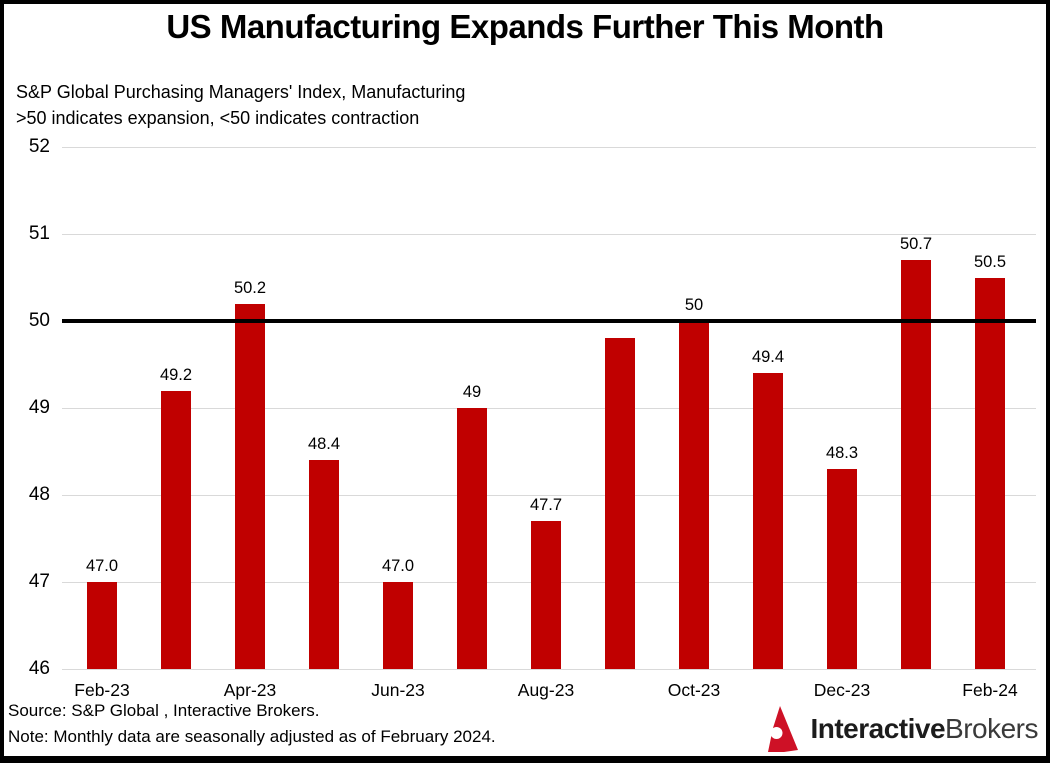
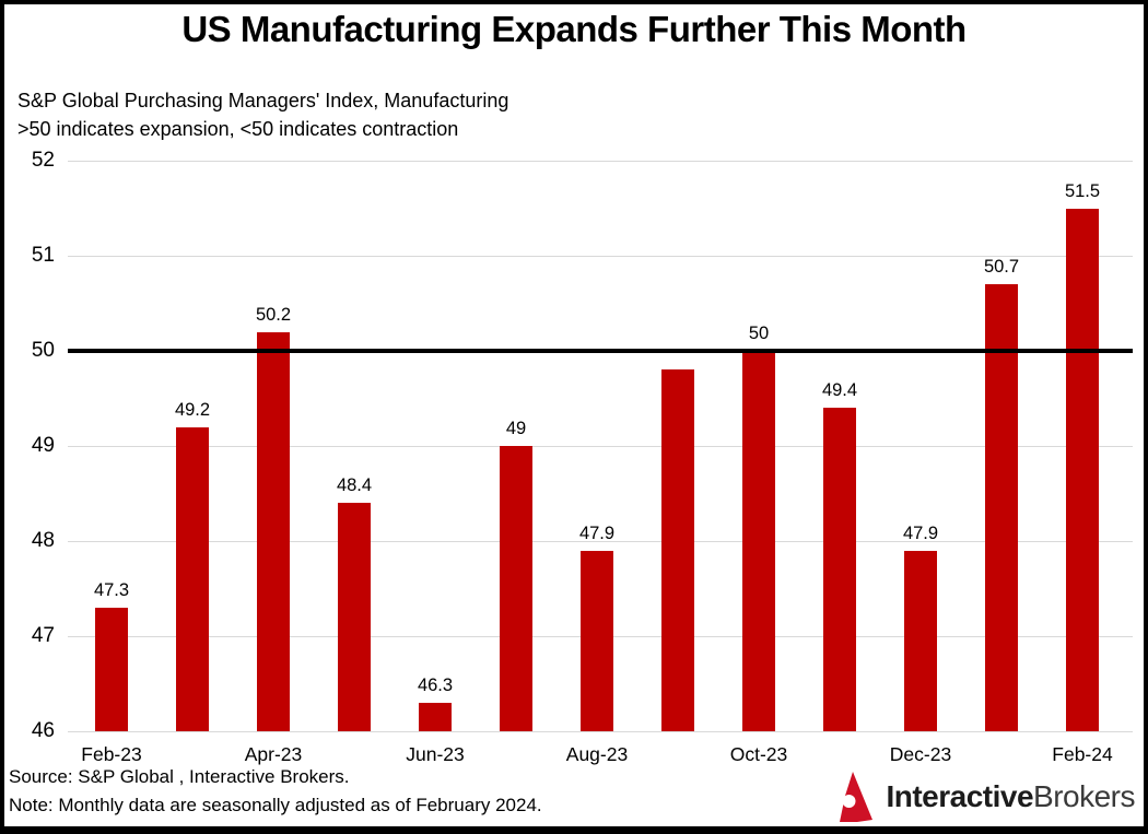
Feb-23: 47.0 -> 47.3
Jun-23: 47.0 -> 46.3
Aug-23: 47.7 -> 47.9
Dec-23: 48.3 -> 47.9
Feb-24: 50.5 -> 51.5
